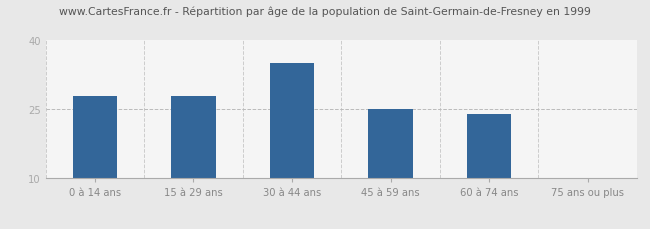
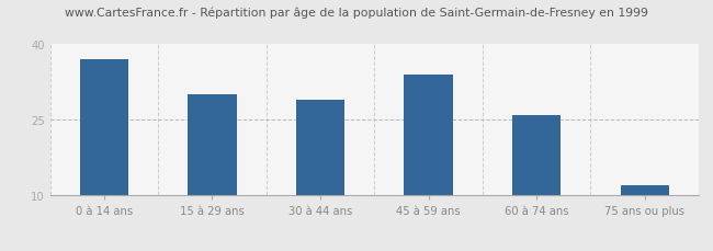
0 à 14 ans: 28 -> 37
15 à 29 ans: 28 -> 30
30 à 44 ans: 35 -> 29
45 à 59 ans: 25 -> 34
60 à 74 ans: 24 -> 26
75 ans ou plus: 10 -> 12
